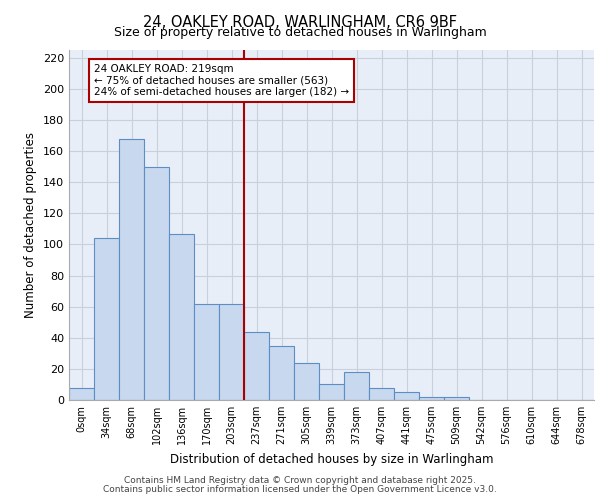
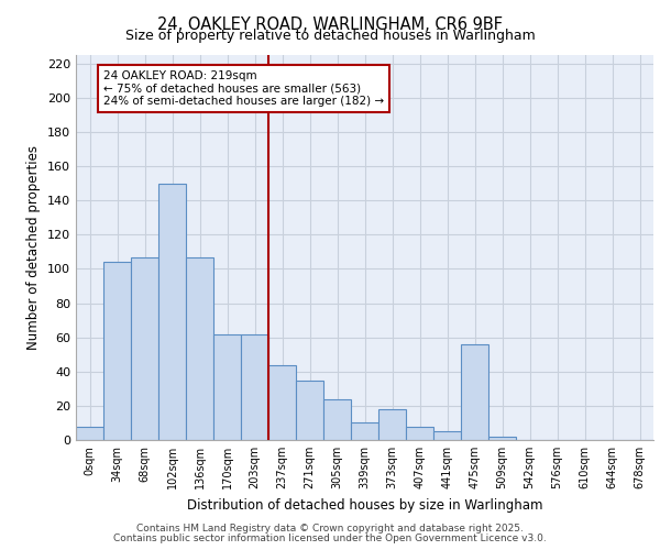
68sqm: 168 -> 107
475sqm: 2 -> 56
